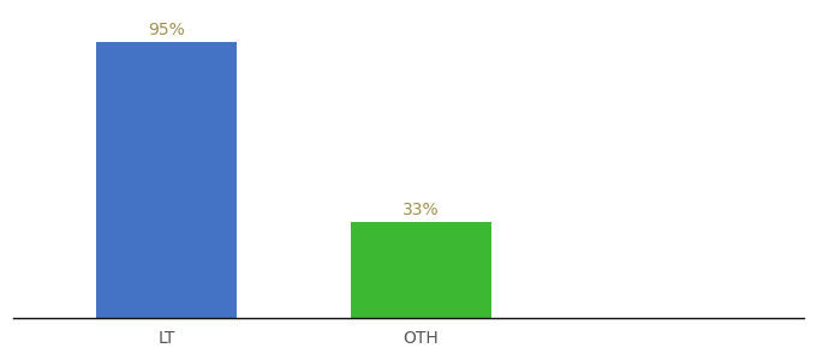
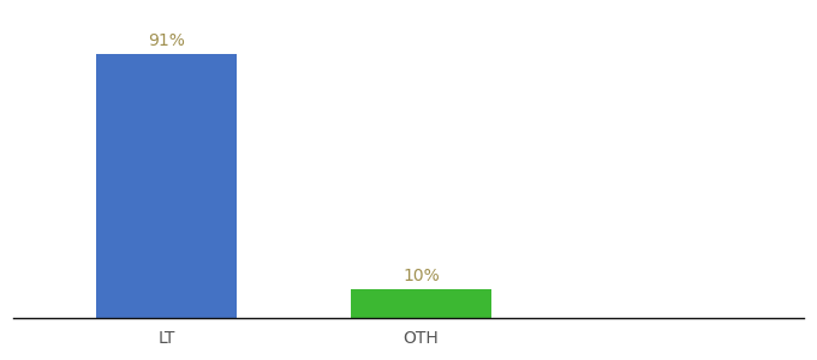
LT: 95% -> 91%
OTH: 33% -> 10%
